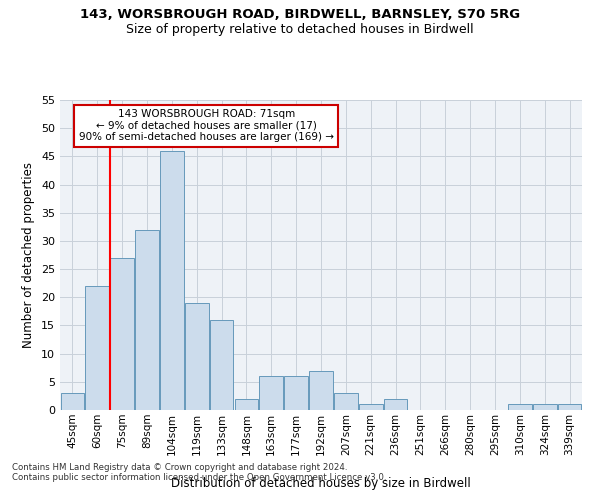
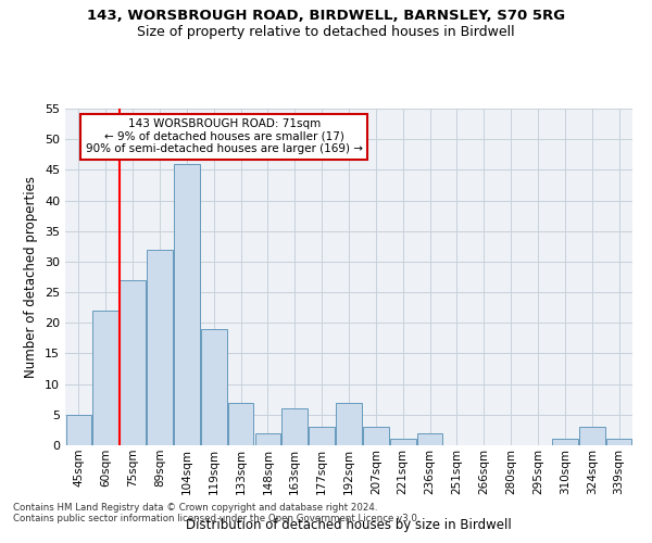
45sqm: 3 -> 5
133sqm: 16 -> 7
177sqm: 6 -> 3
324sqm: 1 -> 3
